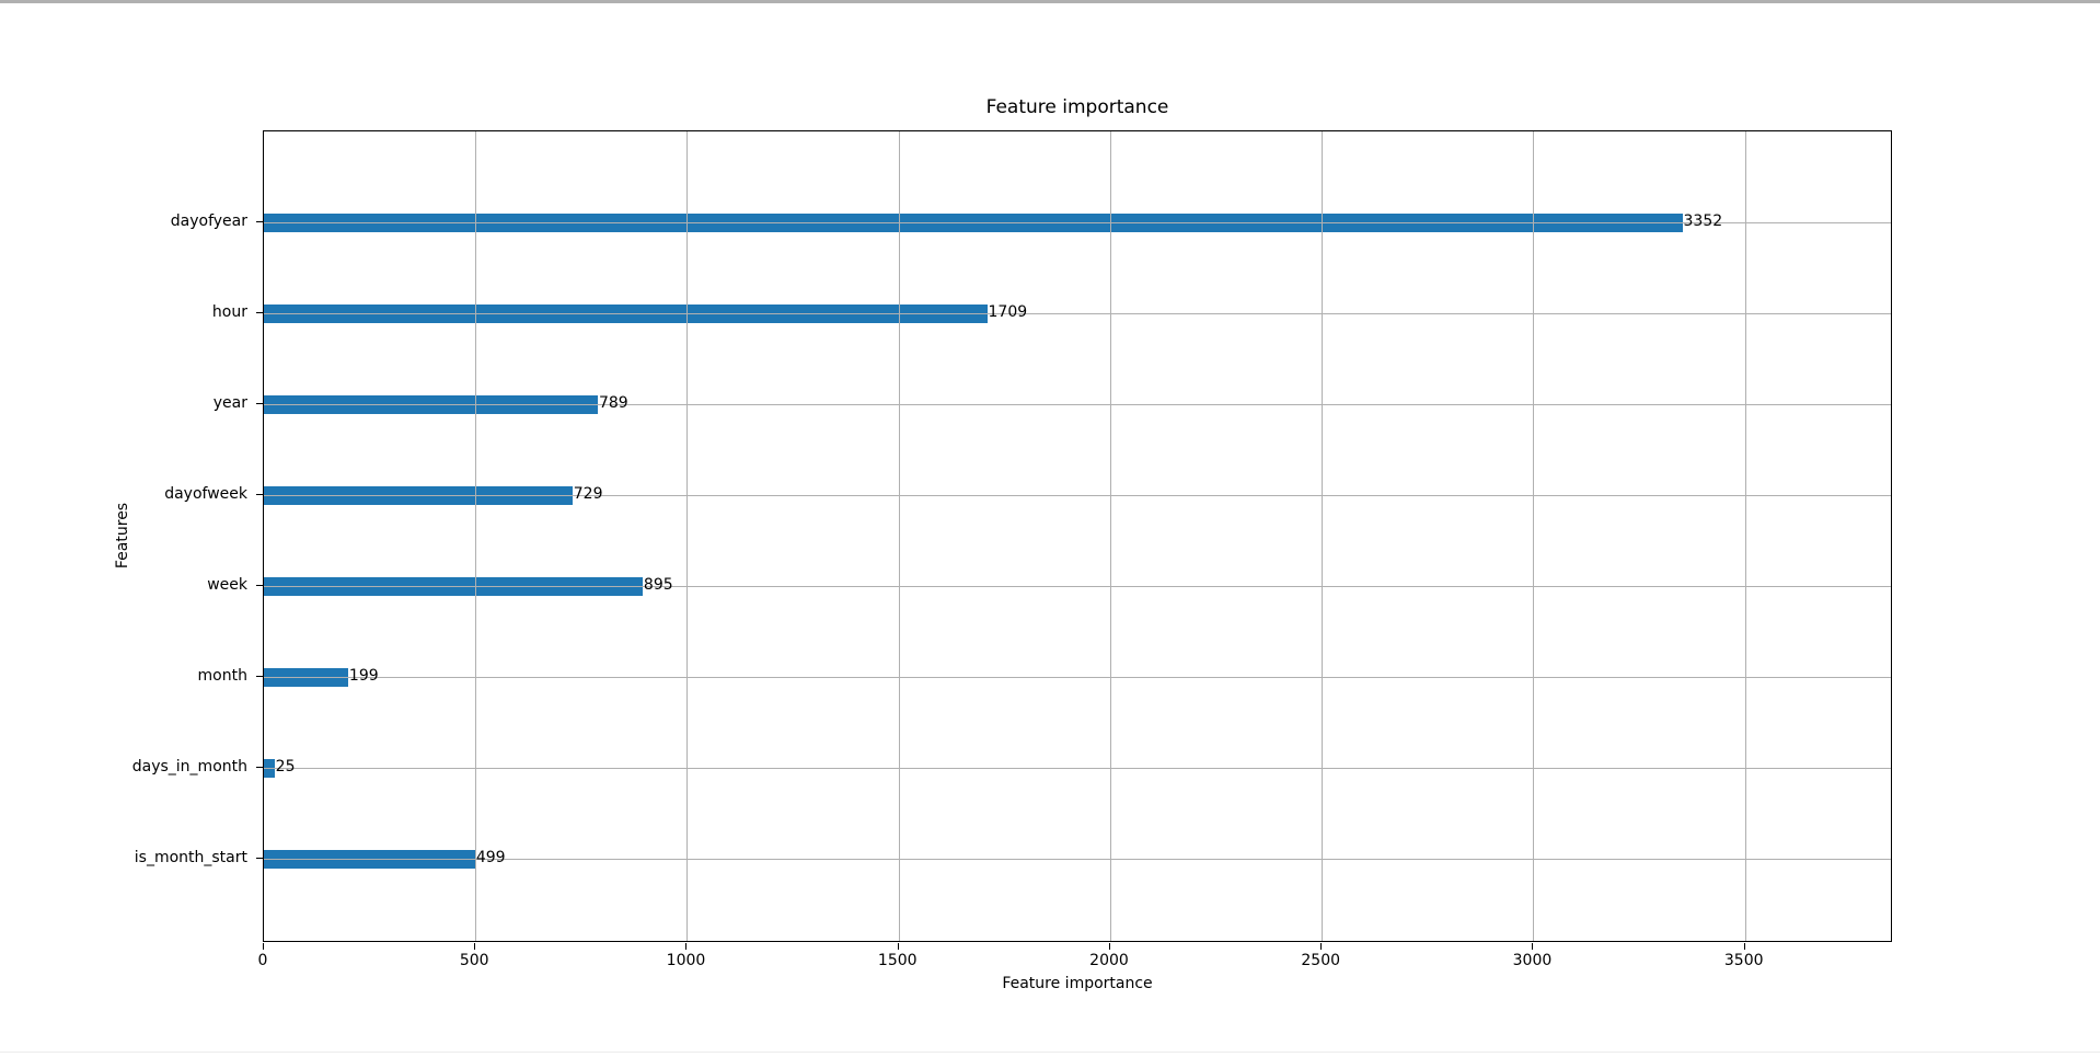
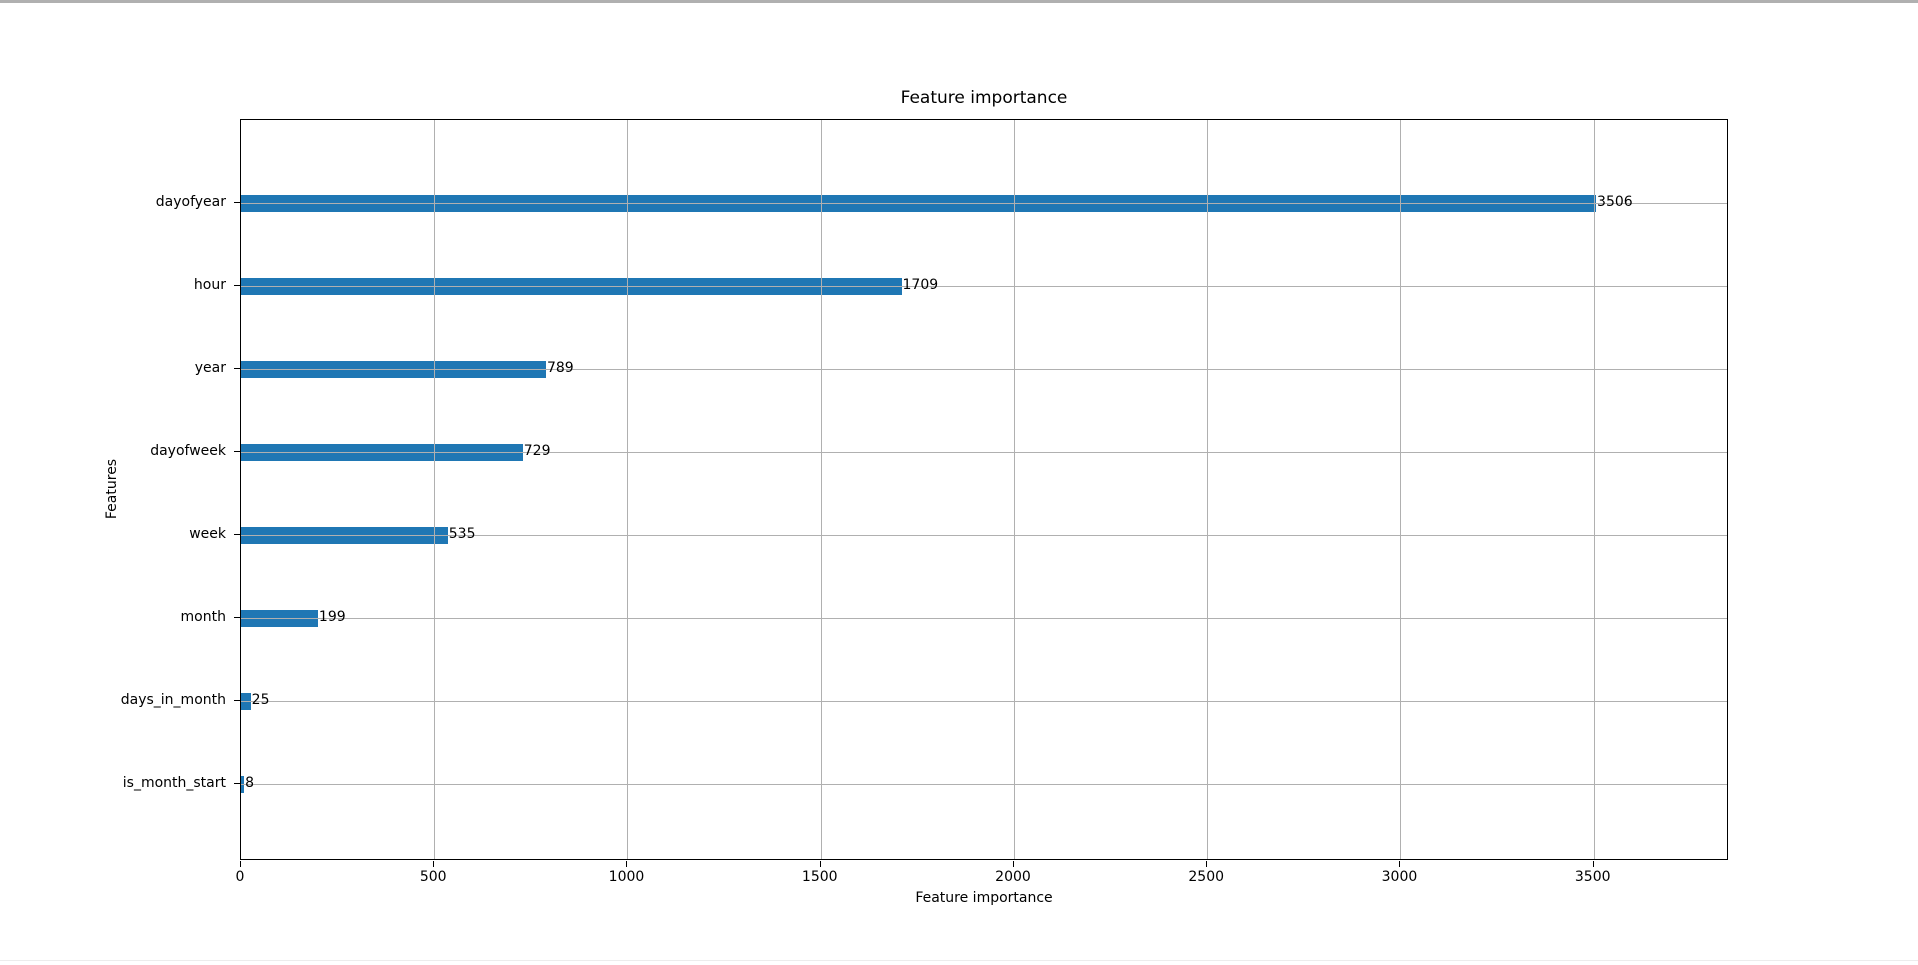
dayofyear: 3352 -> 3506
week: 895 -> 535
is_month_start: 499 -> 8
